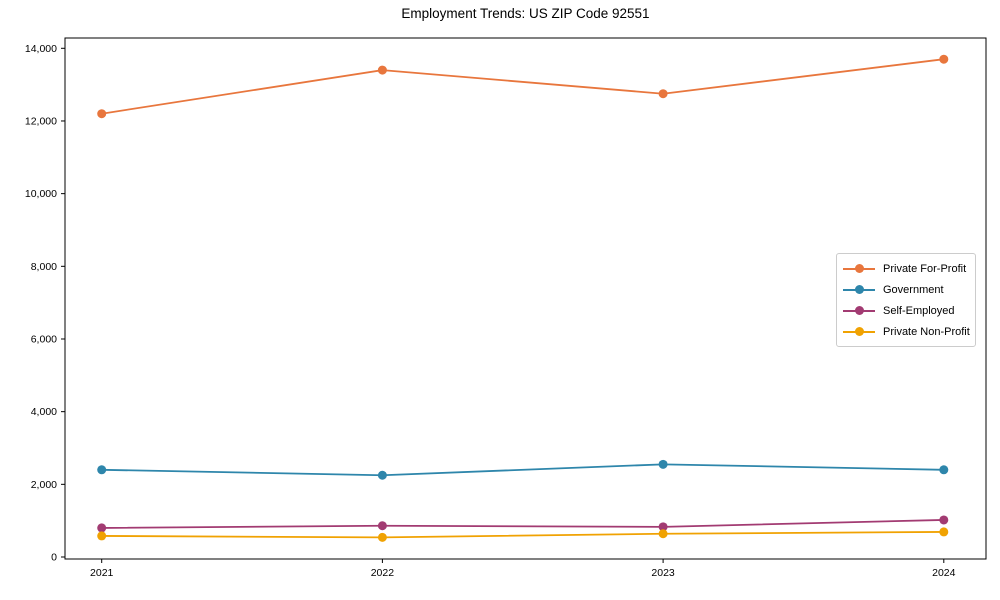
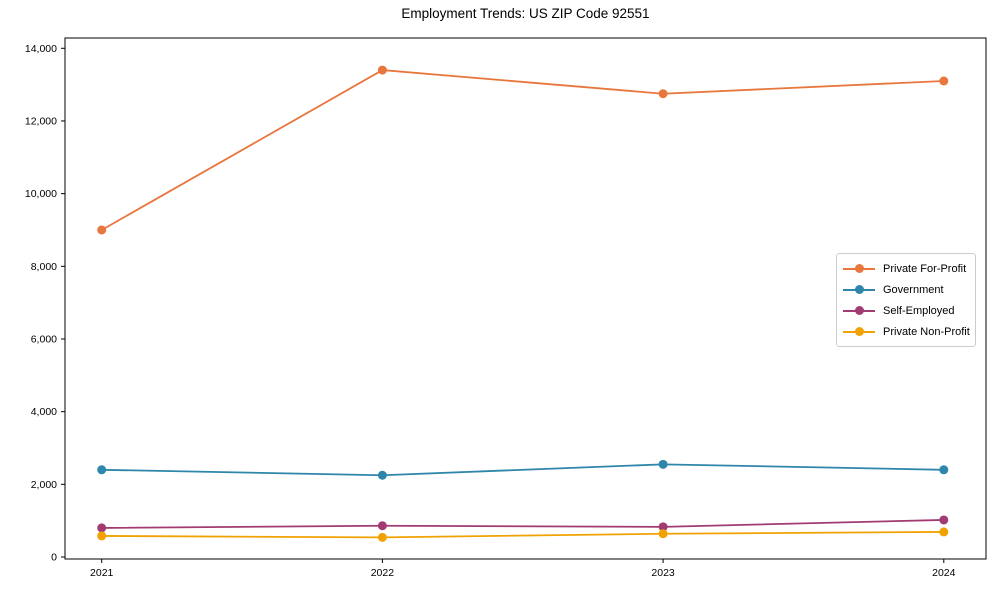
Private For-Profit/2021: 12200 -> 9000
Private For-Profit/2024: 13700 -> 13100
